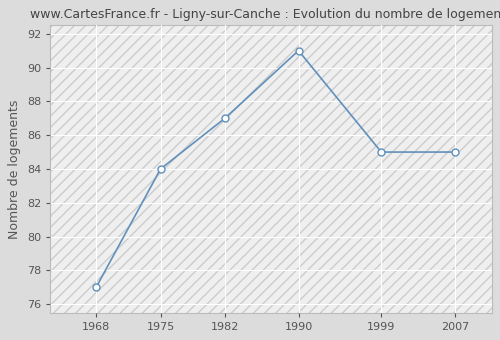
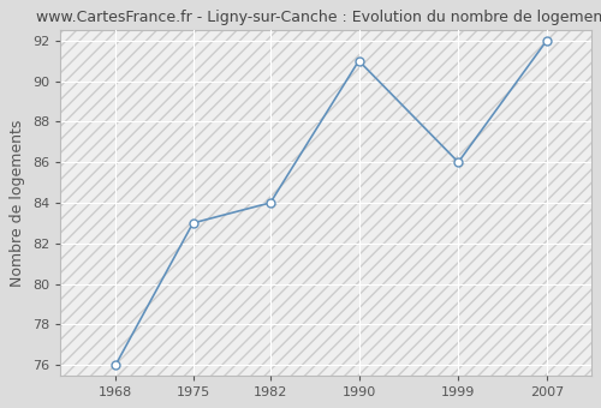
1968: 77 -> 76
1975: 84 -> 83
1982: 87 -> 84
1999: 85 -> 86
2007: 85 -> 92
